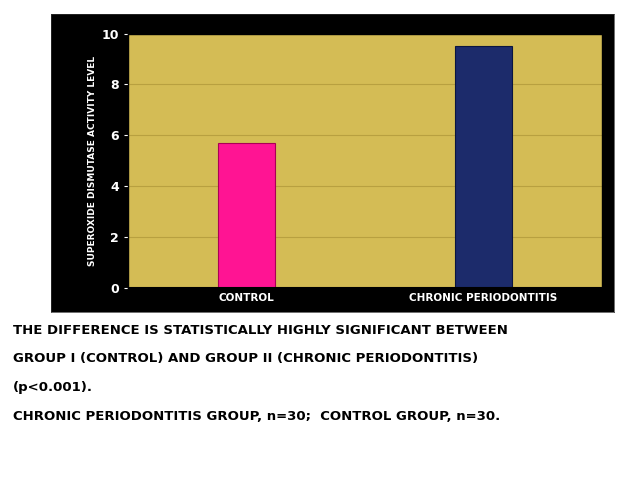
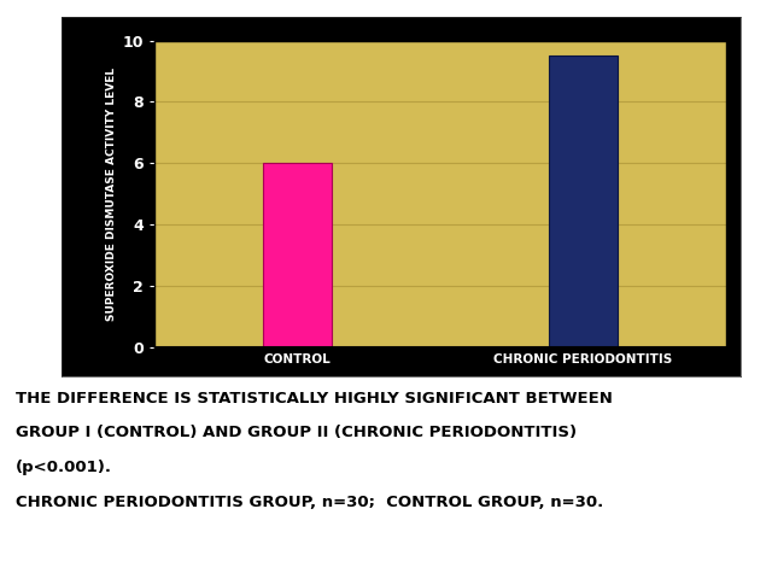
CONTROL: 5.7 -> 6.0
